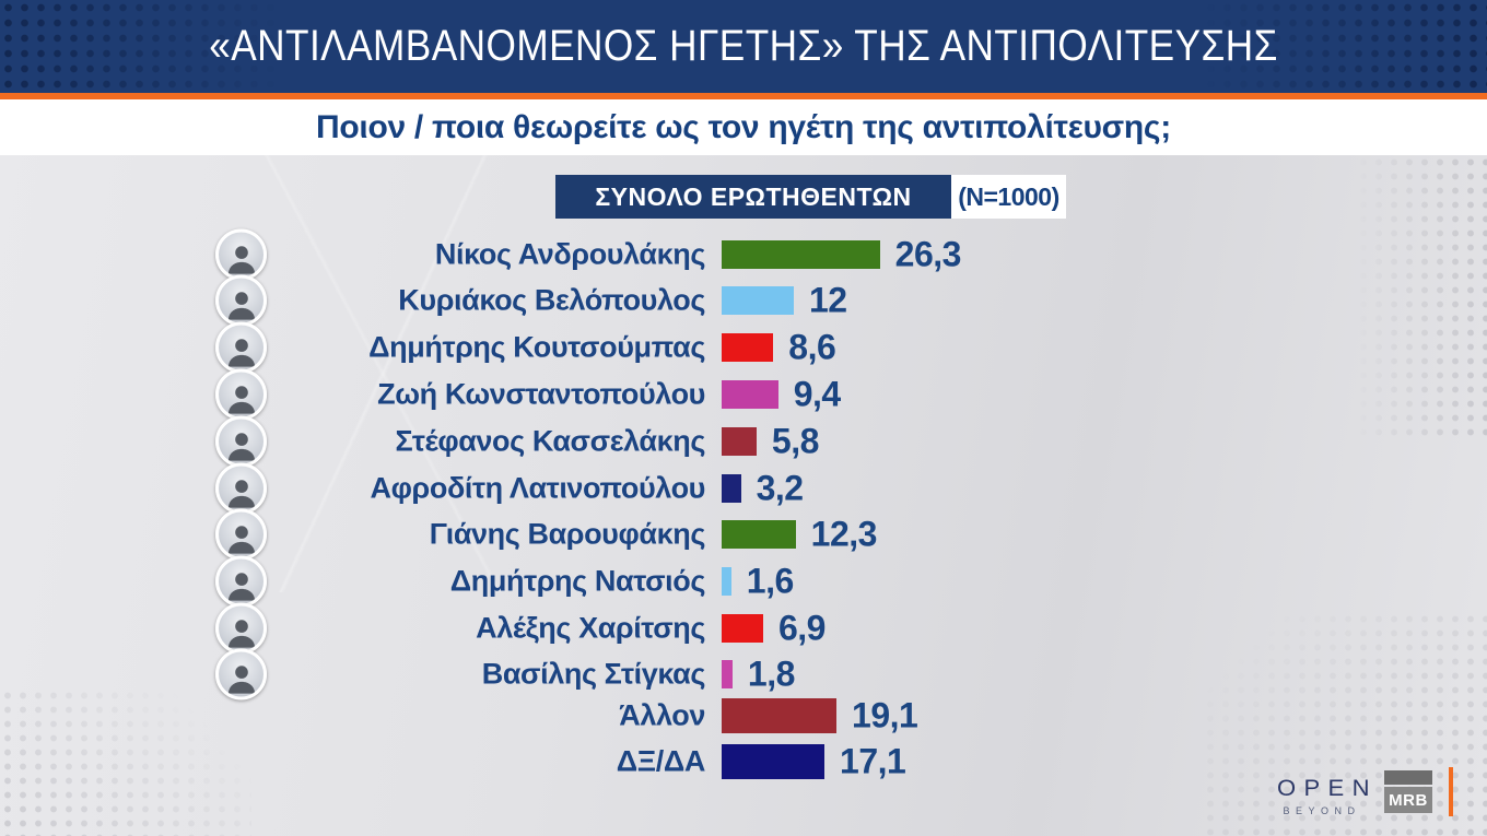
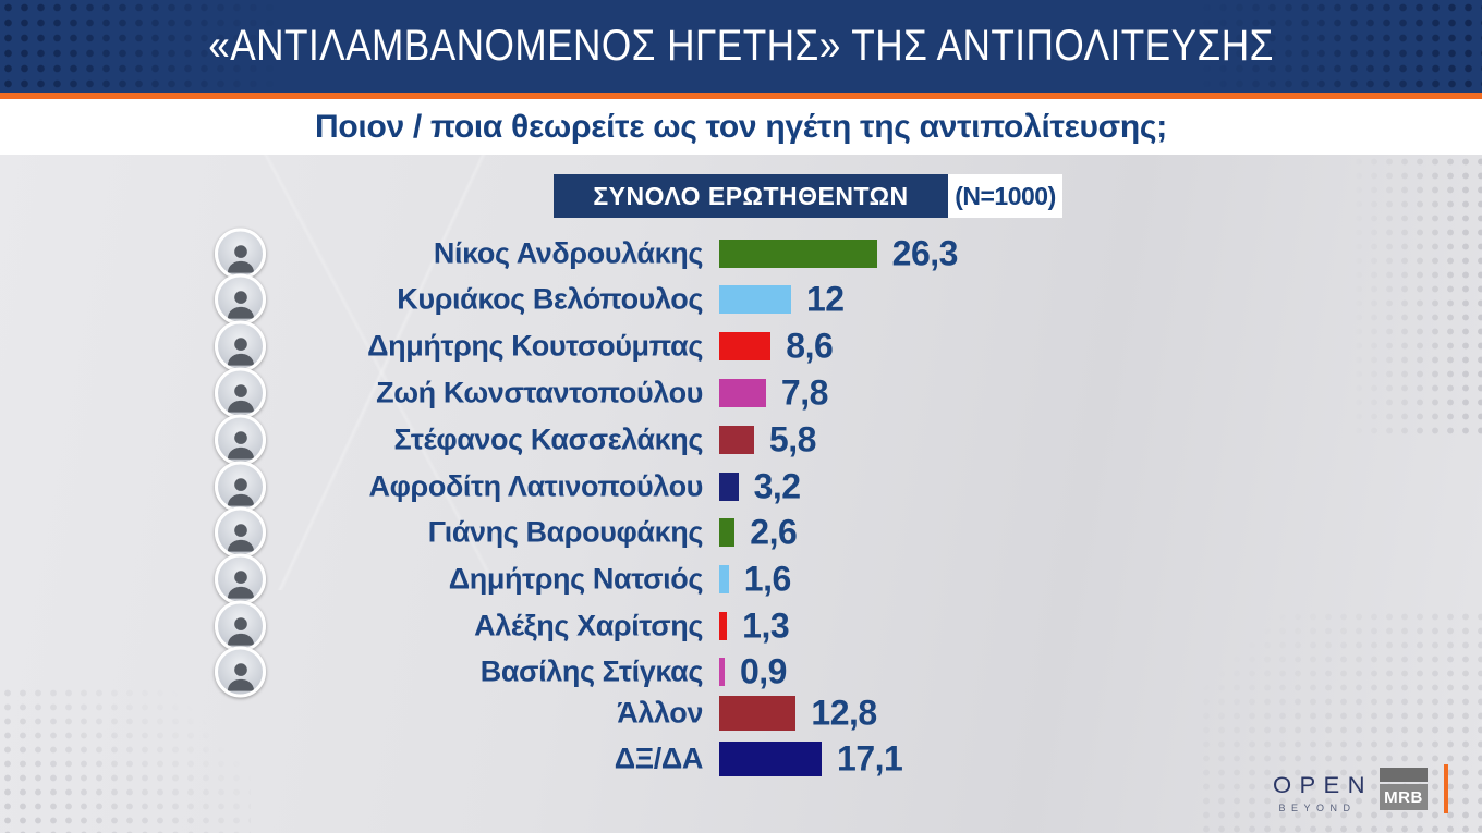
Ζωή Κωνσταντοπούλου: 9,4 -> 7,8
Γιάνης Βαρουφάκης: 12,3 -> 2,6
Αλέξης Χαρίτσης: 6,9 -> 1,3
Βασίλης Στίγκας: 1,8 -> 0,9
Άλλον: 19,1 -> 12,8
